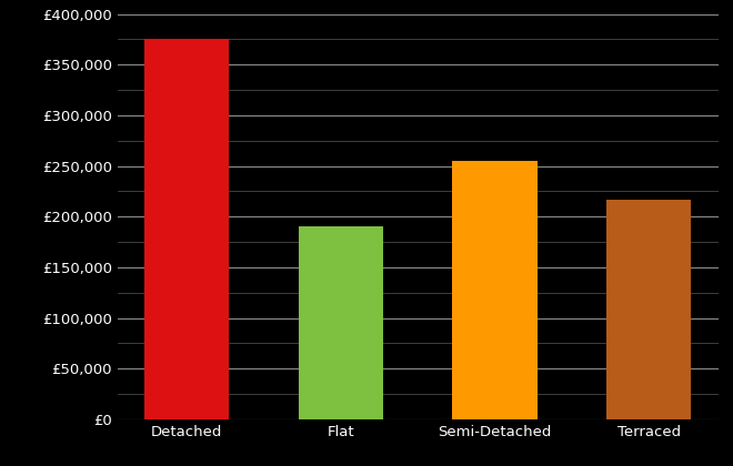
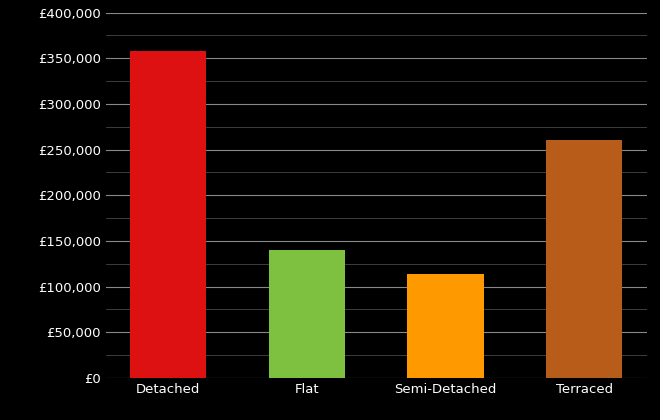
Detached: £375,000 -> £358,000
Flat: £190,000 -> £140,000
Semi-Detached: £255,000 -> £114,000
Terraced: £217,000 -> £260,000
